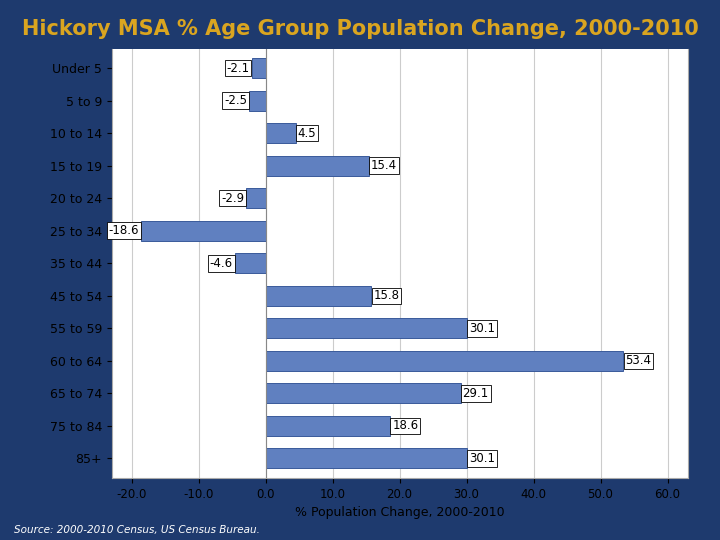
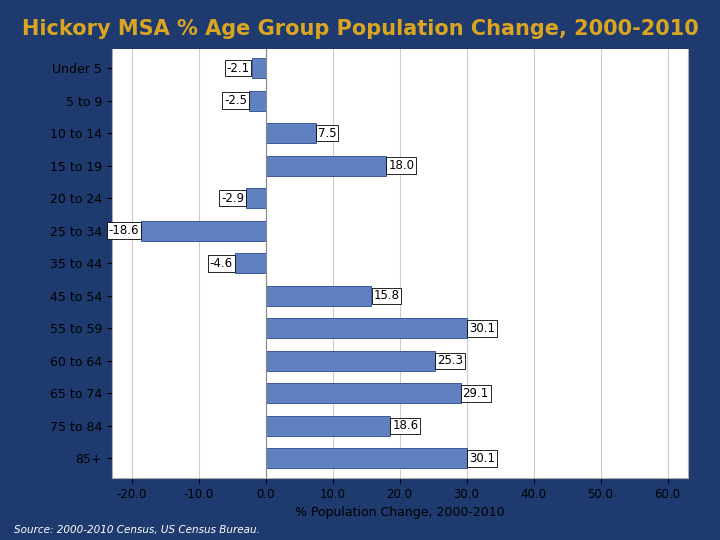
10 to 14: 4.5 -> 7.5
15 to 19: 15.4 -> 18.0
60 to 64: 53.4 -> 25.3
